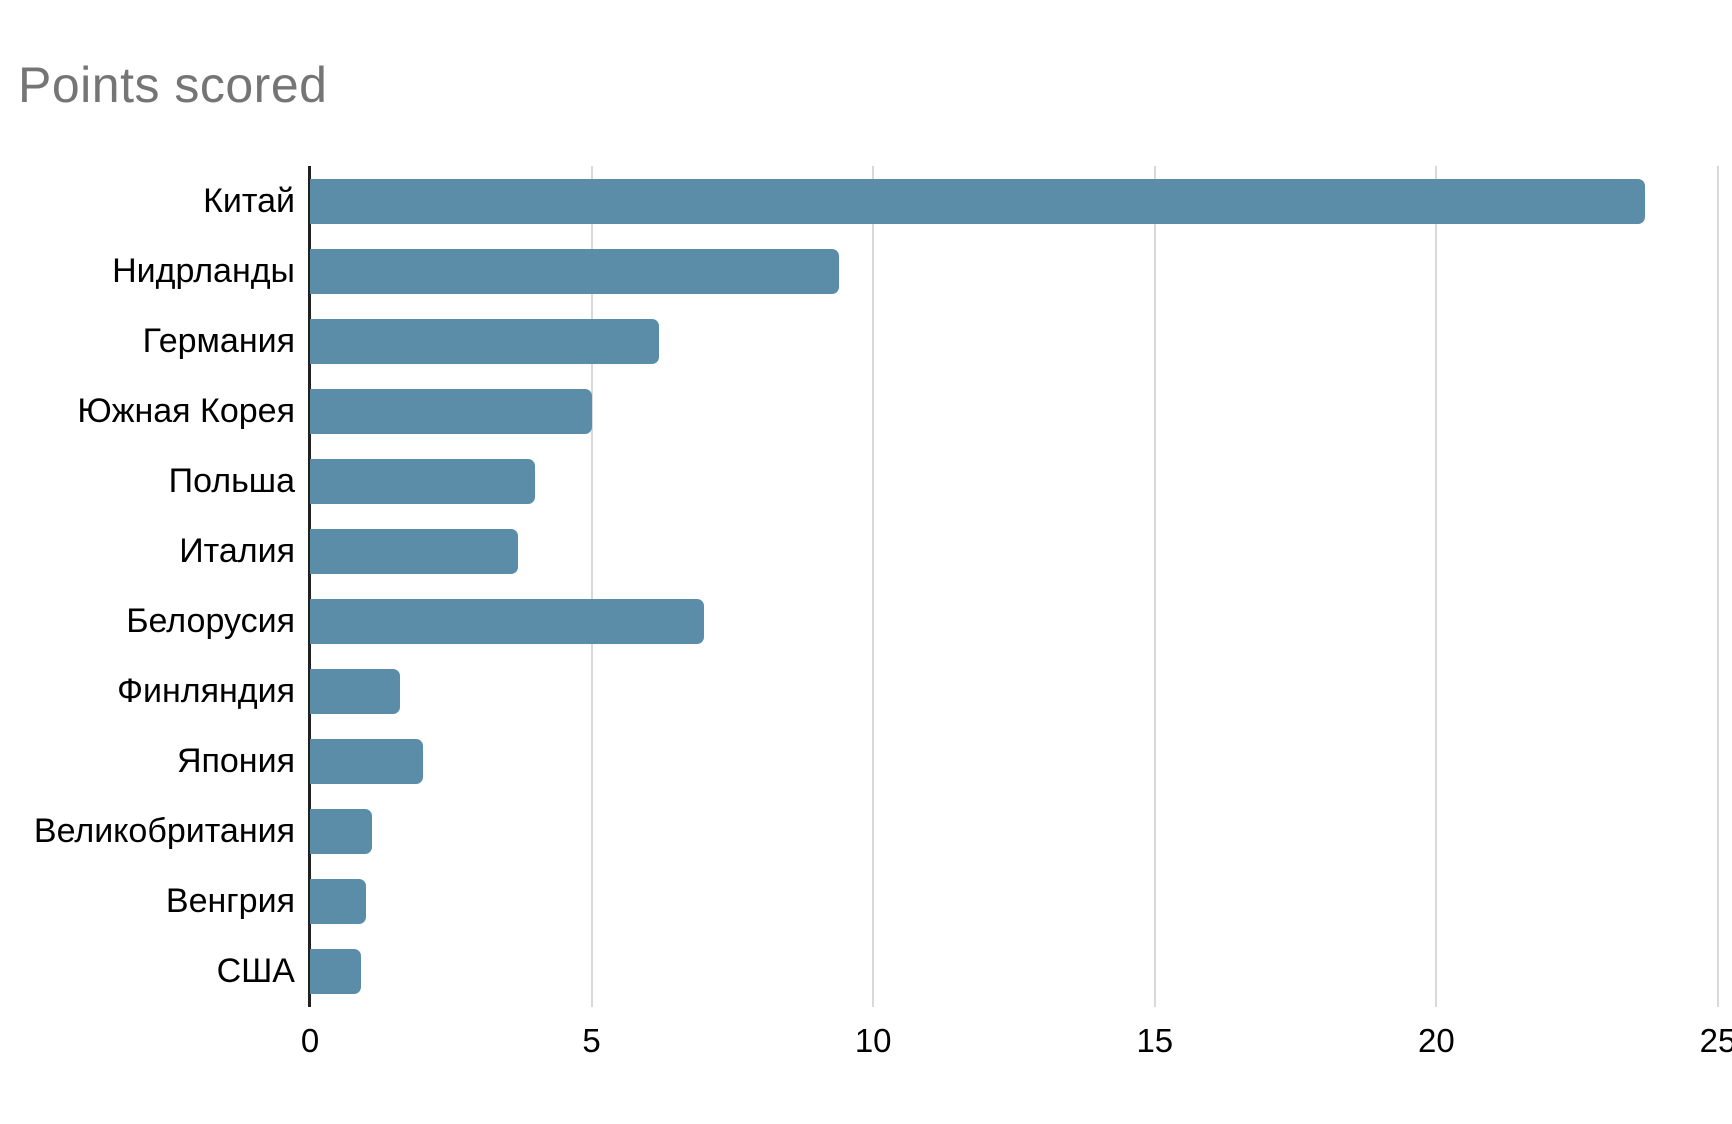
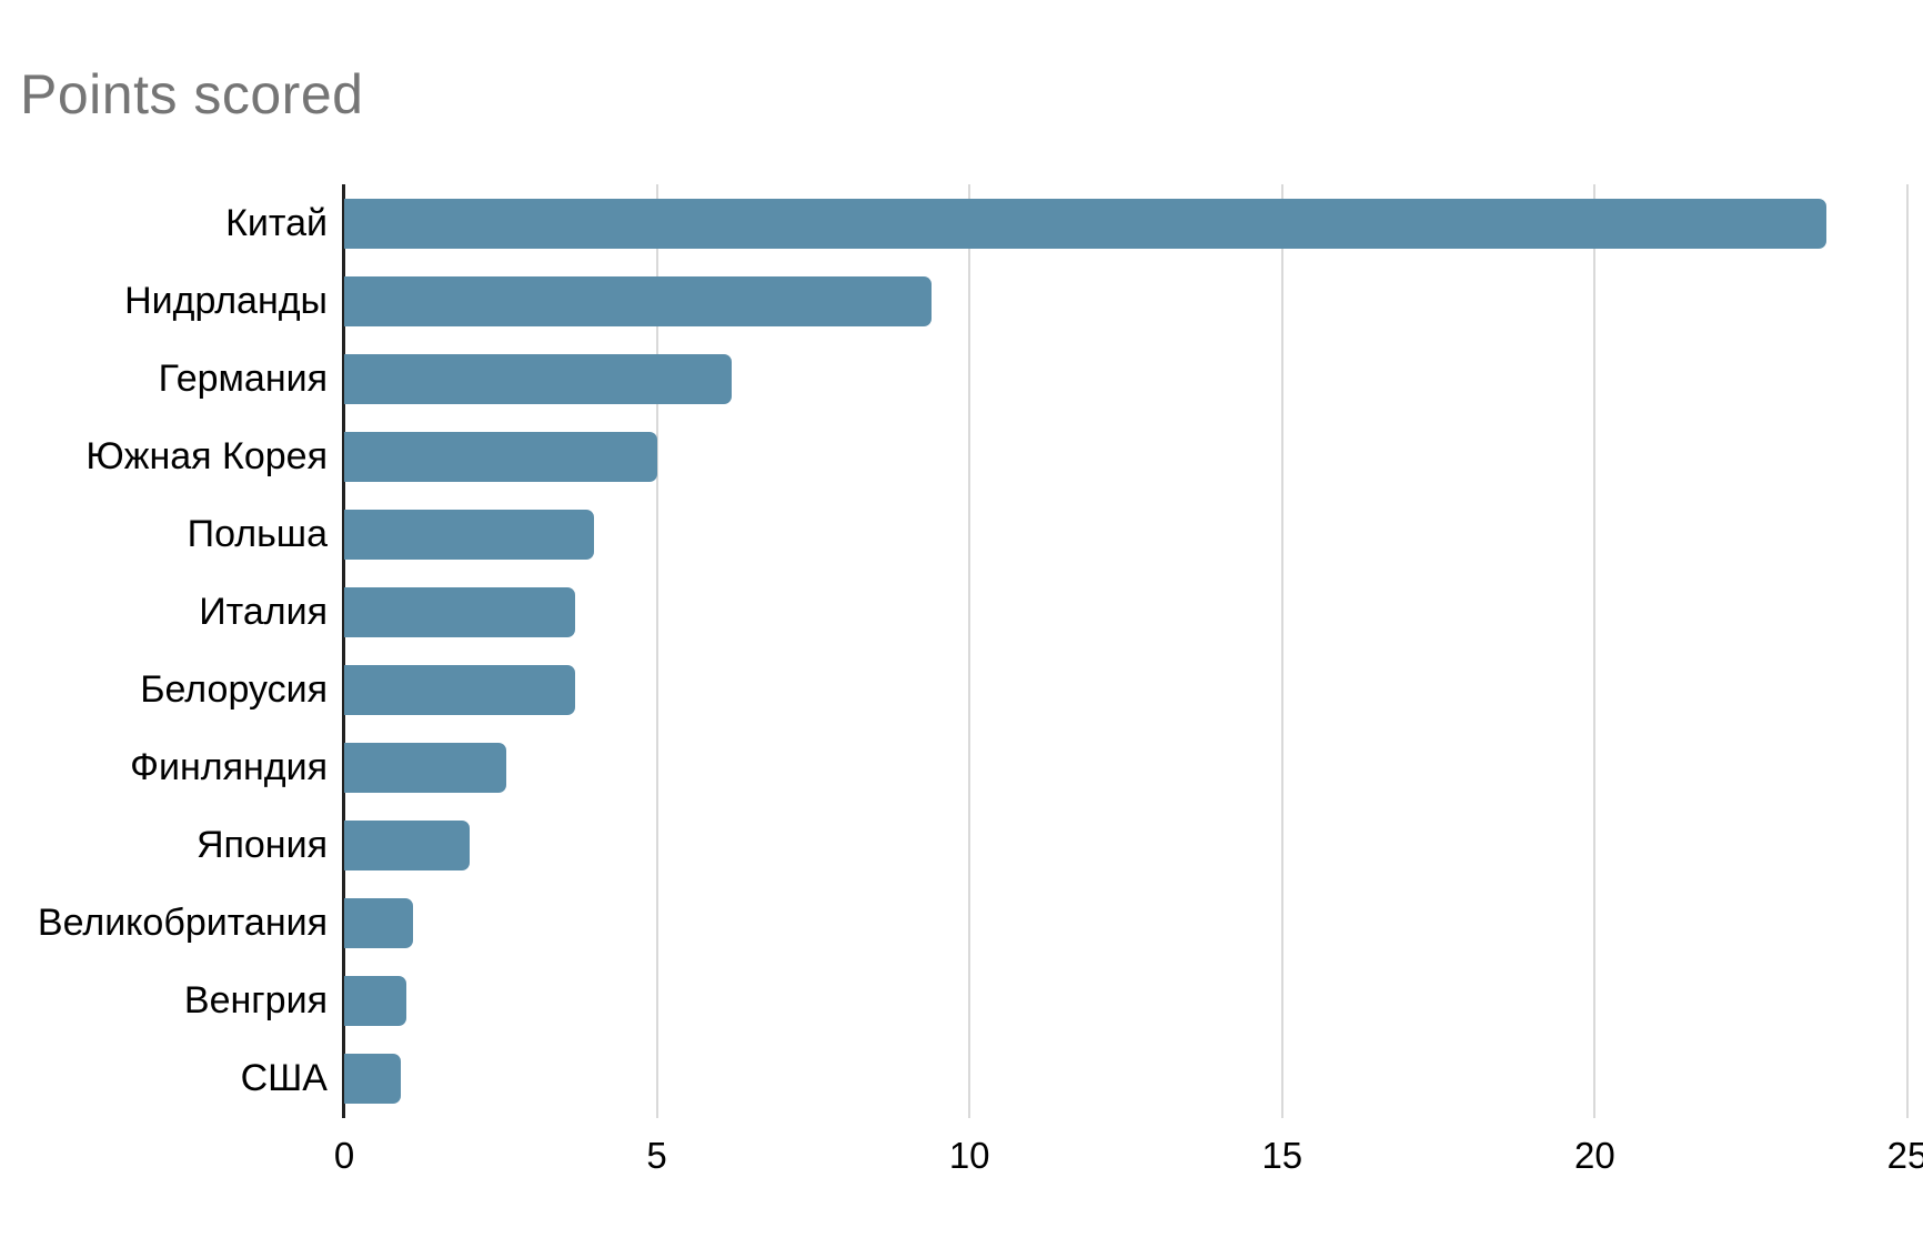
Белорусия: 7.0 -> 3.7
Финляндия: 1.6 -> 2.6
